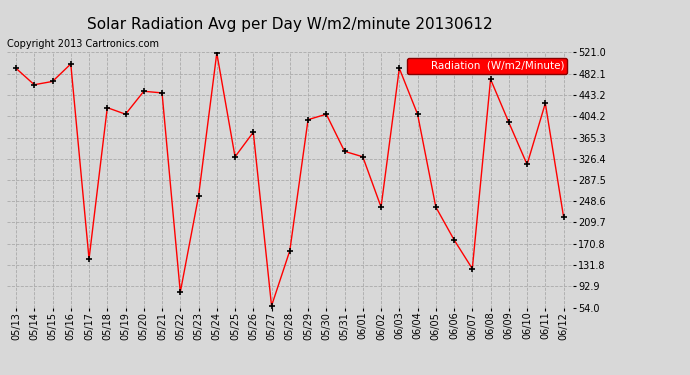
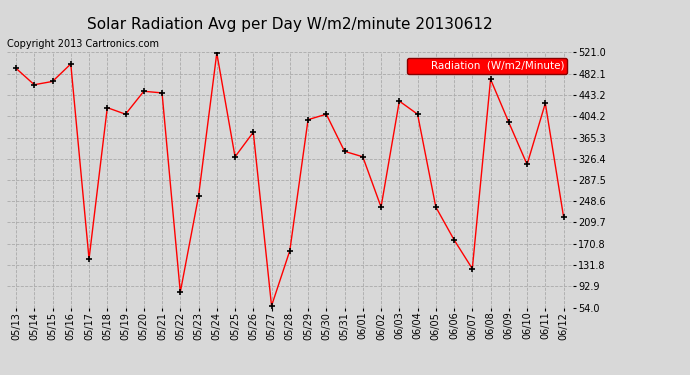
06/03: 492 -> 432
